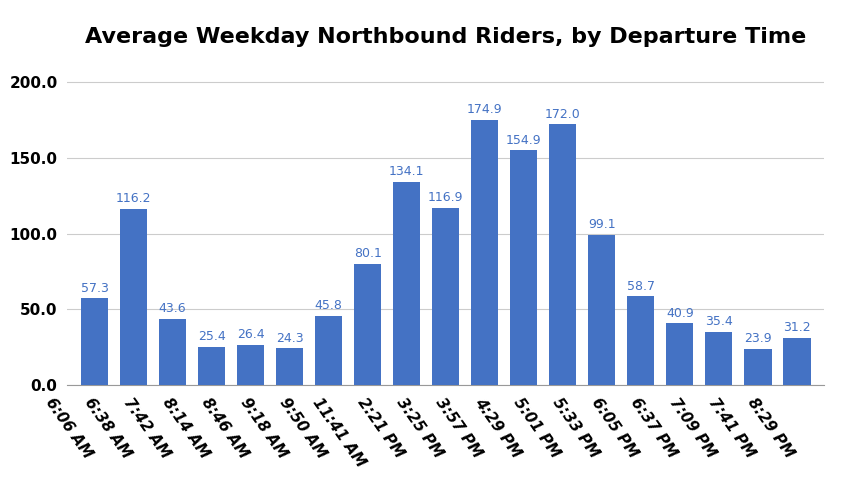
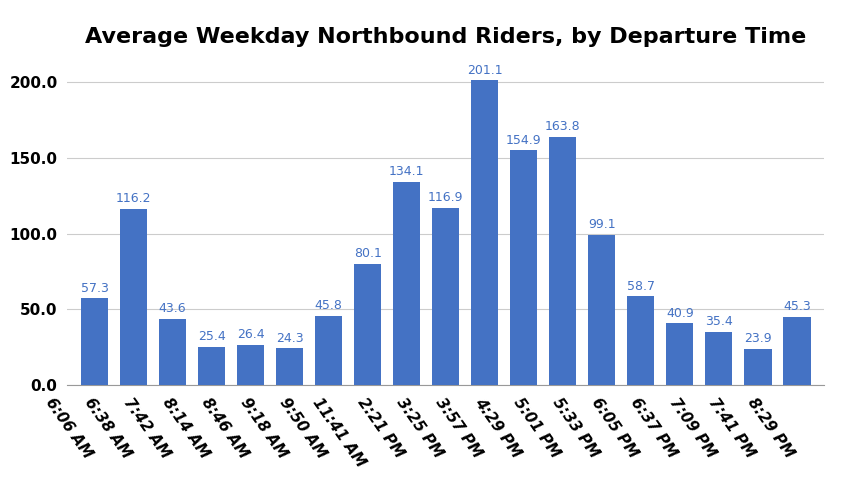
3:57 PM: 174.9 -> 201.1
5:01 PM: 172.0 -> 163.8
8:29 PM: 31.2 -> 45.3
